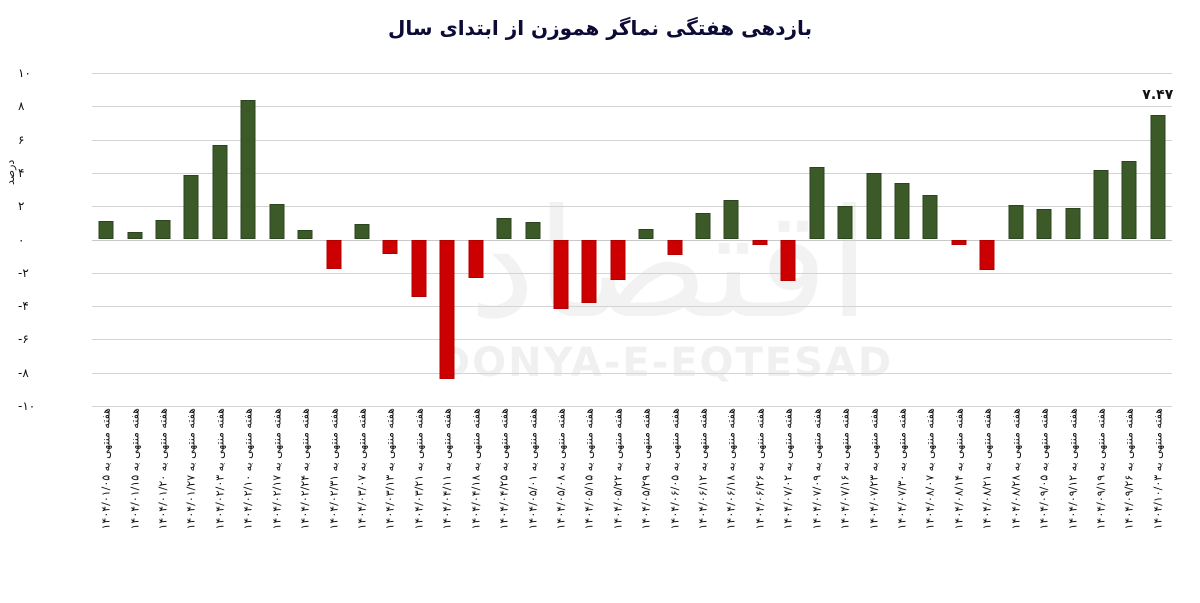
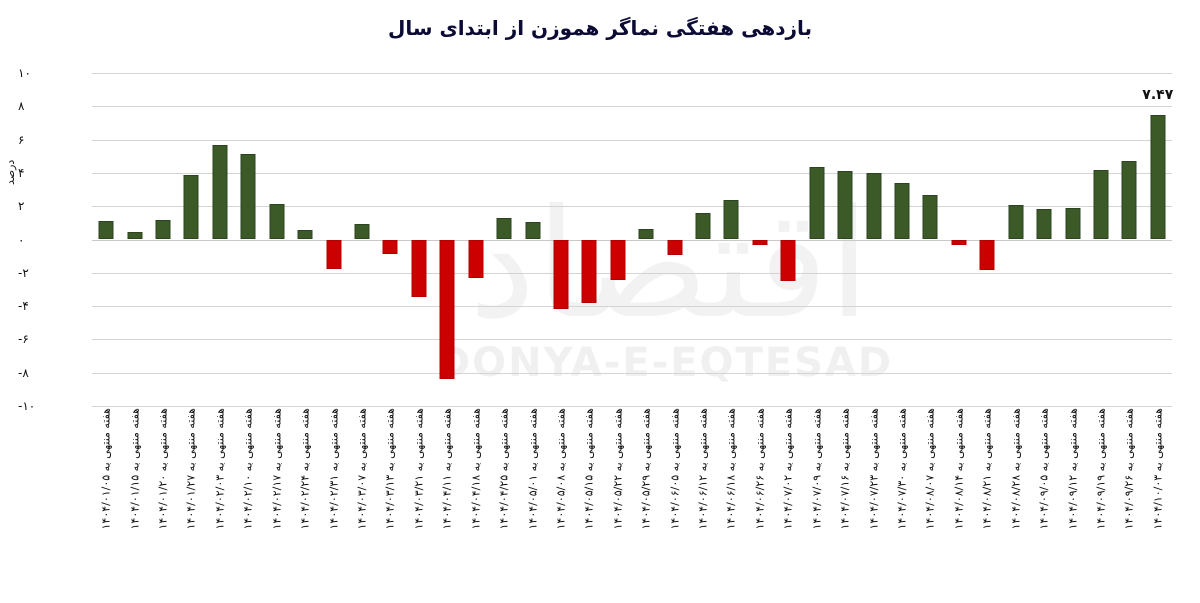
هفته منتهی به ۱۴۰۴/۰۲/۱۰: 8.4 -> 5.2
هفته منتهی به ۱۴۰۴/۰۷/۱۶: 2.0 -> 4.1
